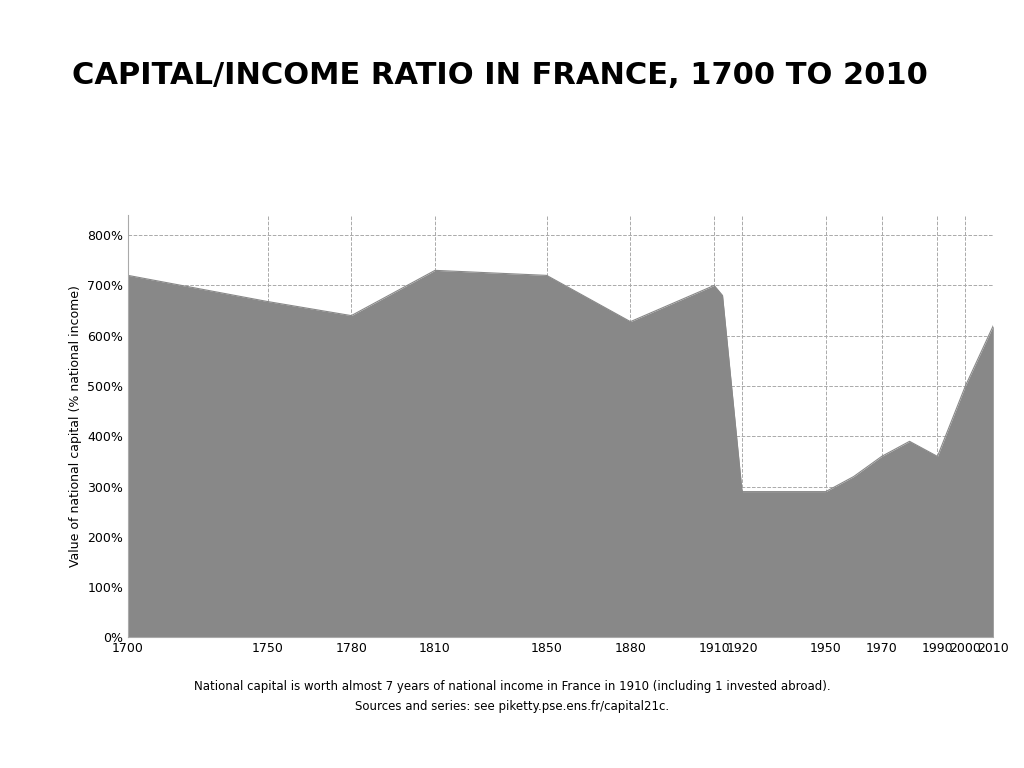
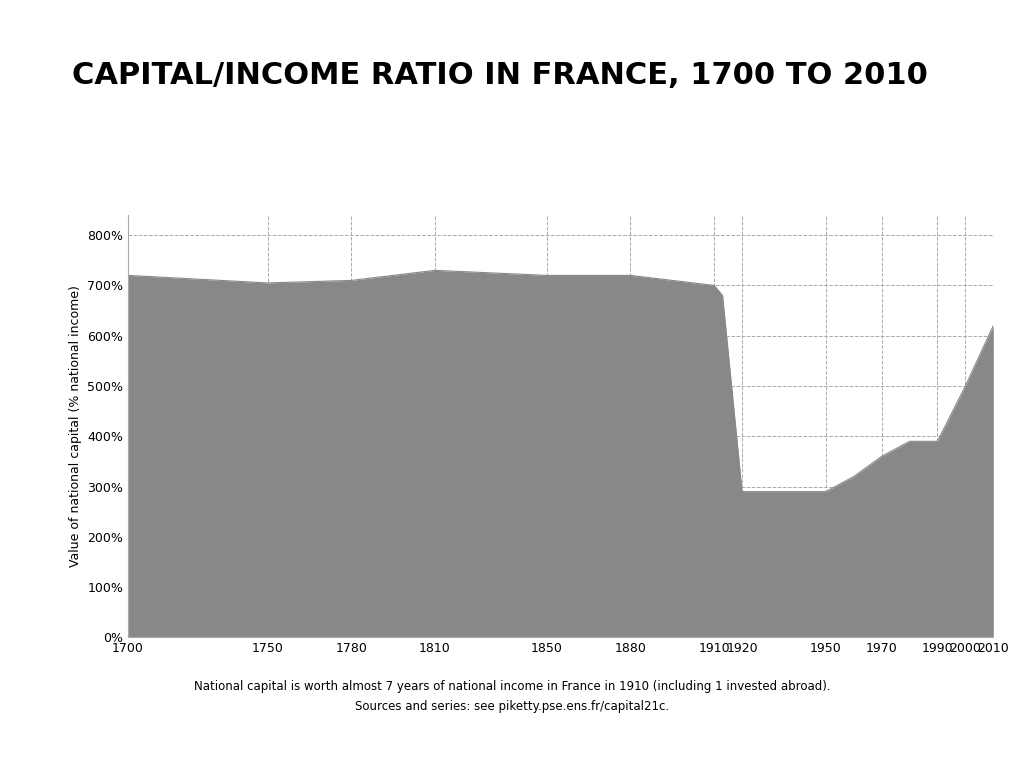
1750: 668% -> 705%
1780: 640% -> 710%
1880: 628% -> 720%
1990: 360% -> 390%
